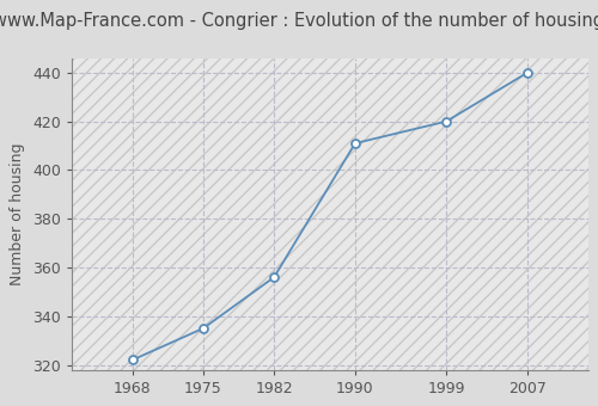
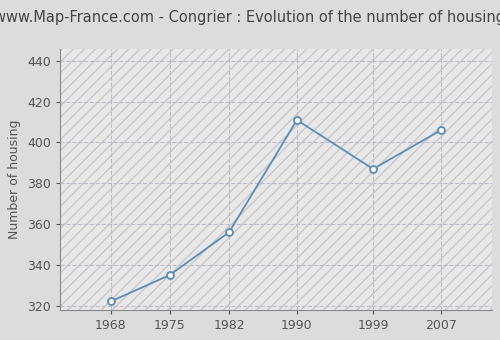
1999: 420 -> 387
2007: 440 -> 406
